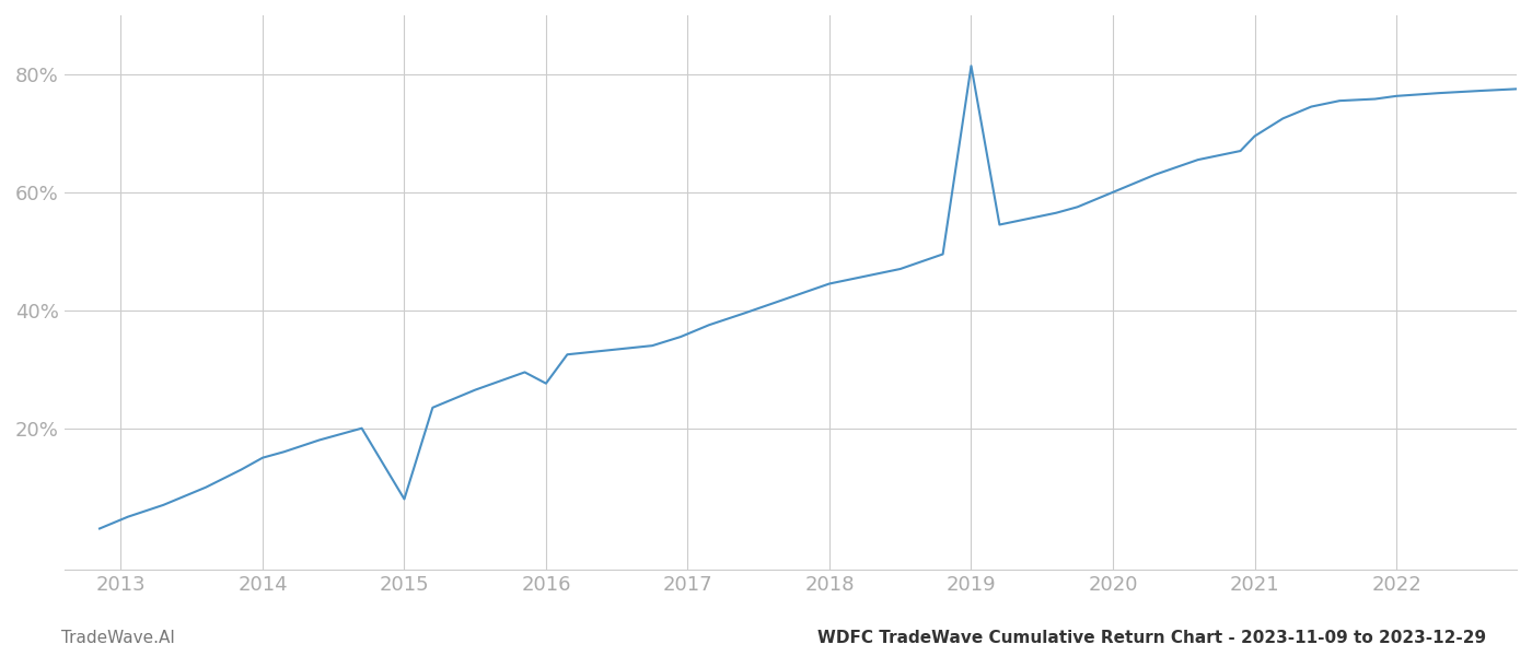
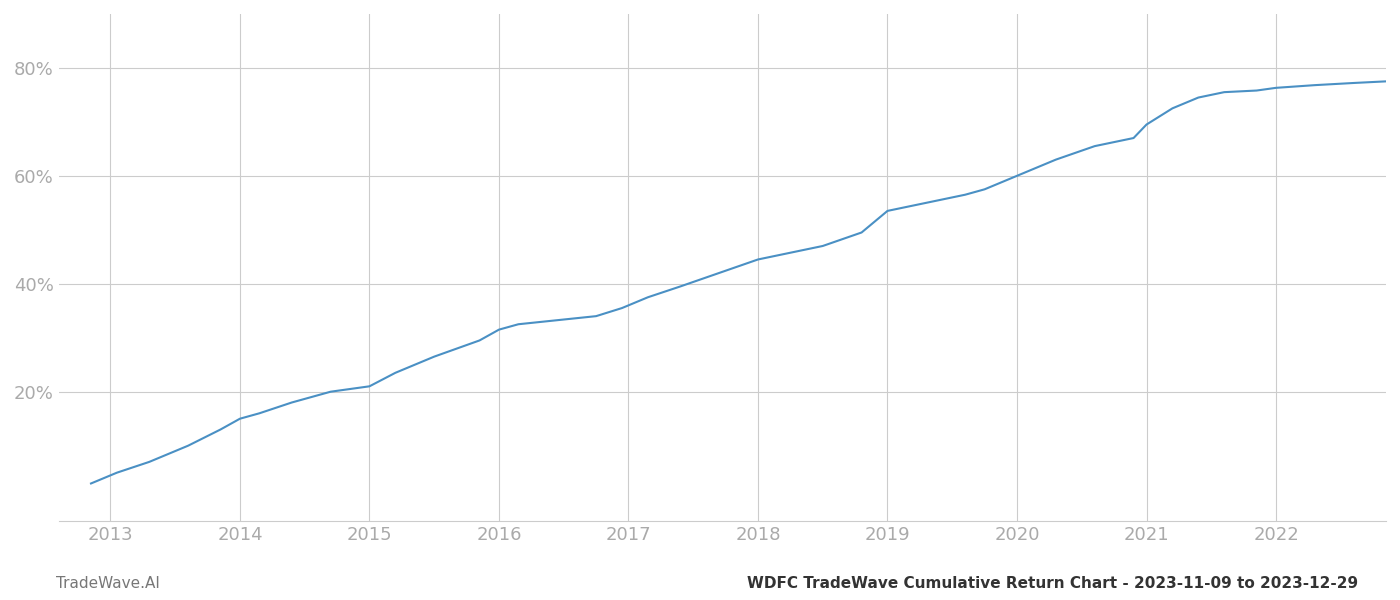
2015: 8.0% -> 21.0%
2016: 27.6% -> 31.5%
2019: 81.4% -> 53.5%
